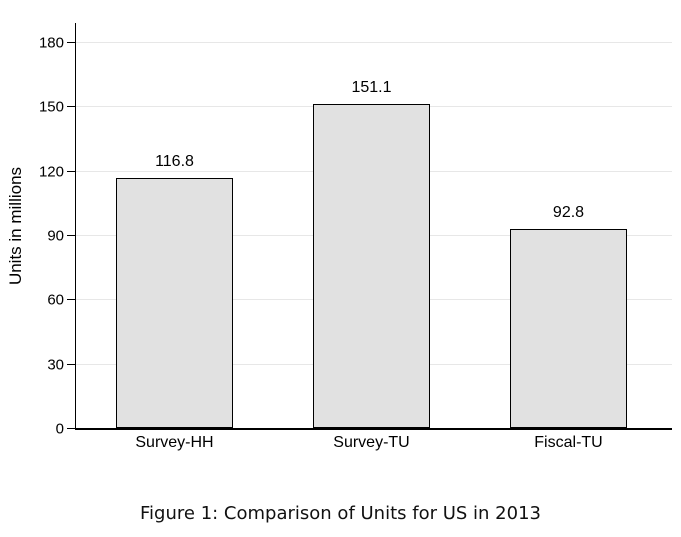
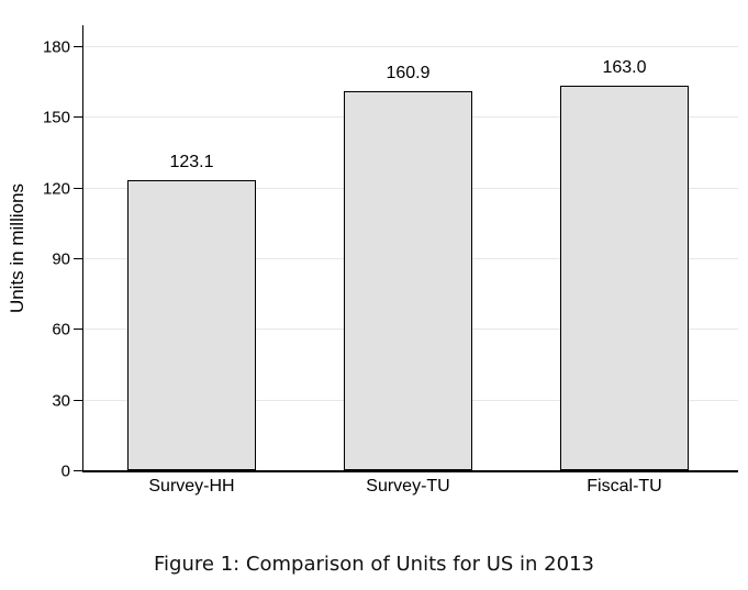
Survey-HH: 116.8 -> 123.1
Survey-TU: 151.1 -> 160.9
Fiscal-TU: 92.8 -> 163.0
